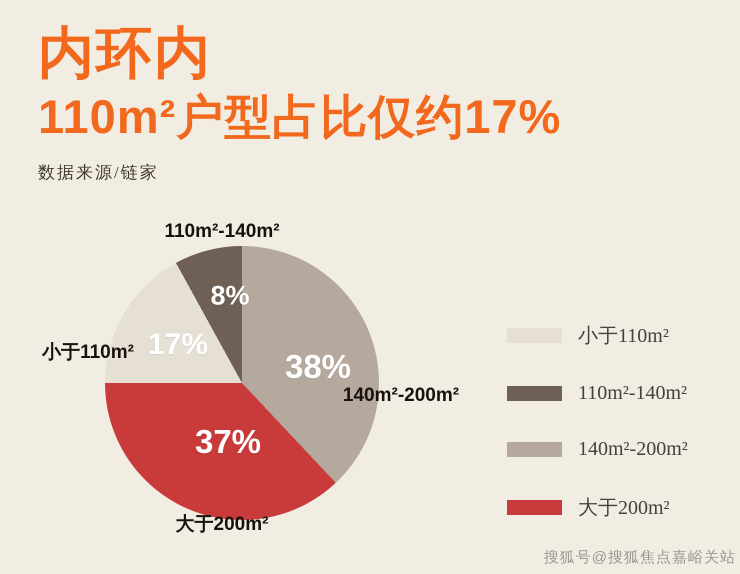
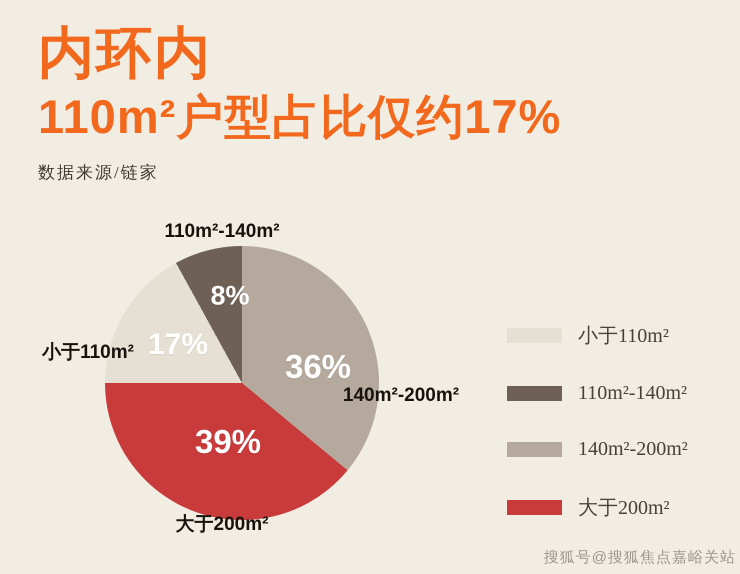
140m²-200m²: 38% -> 36%
大于200m²: 37% -> 39%
